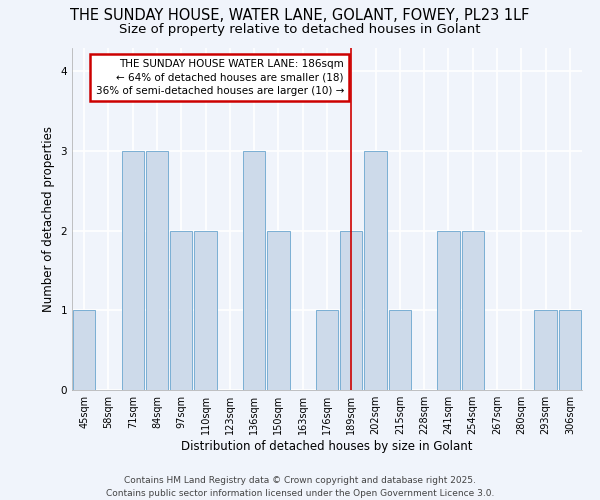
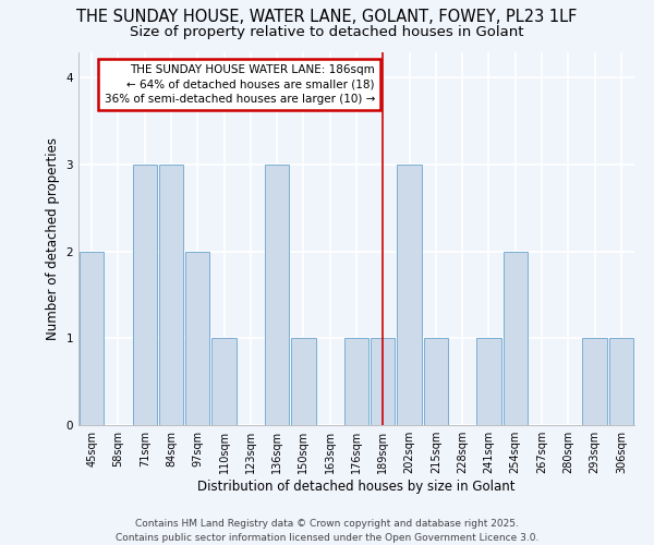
45sqm: 1 -> 2
110sqm: 2 -> 1
150sqm: 2 -> 1
189sqm: 2 -> 1
241sqm: 2 -> 1
